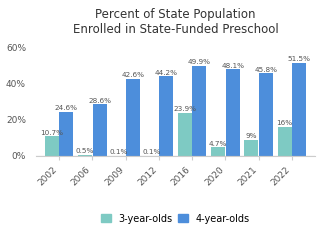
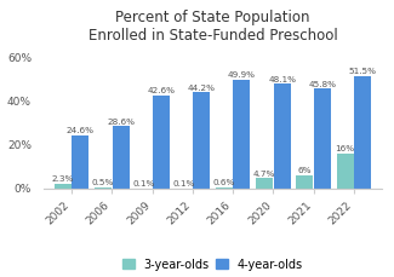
3-year-olds/2002: 10.7% -> 2.3%
3-year-olds/2016: 23.9% -> 0.6%
3-year-olds/2021: 9% -> 6%
